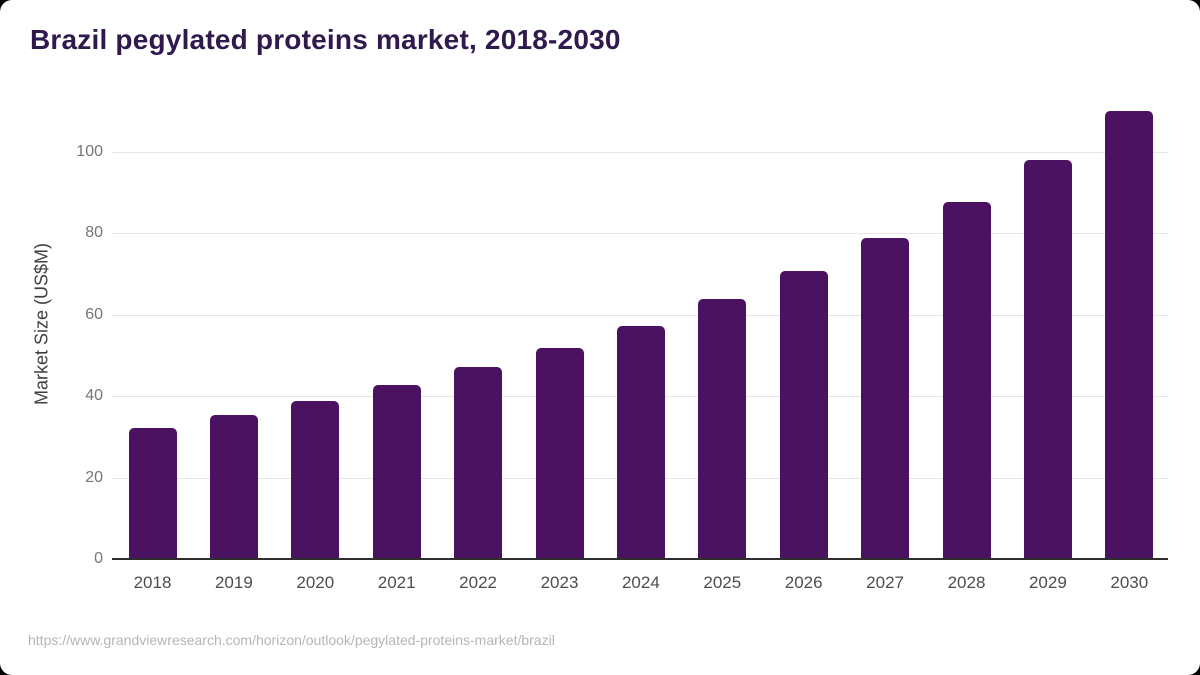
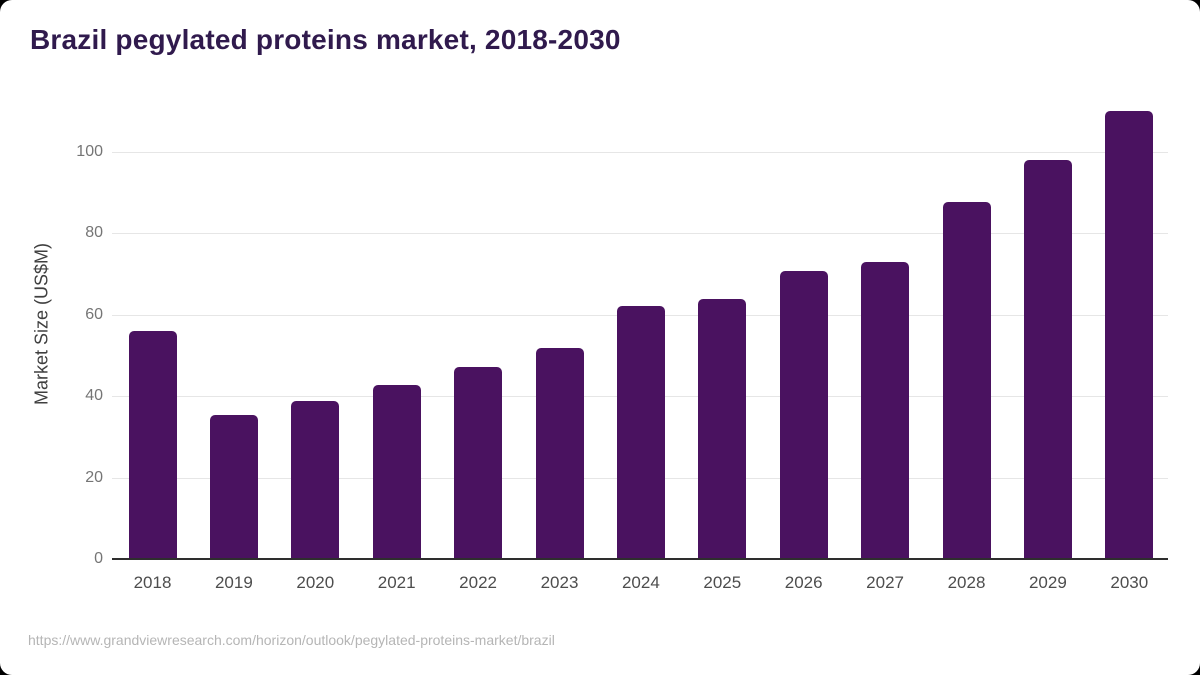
2018: 32 -> 56
2024: 57 -> 62
2027: 79 -> 73
